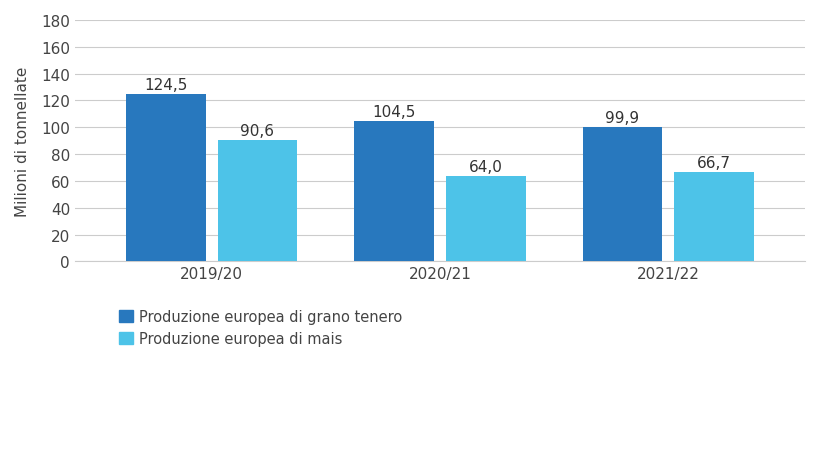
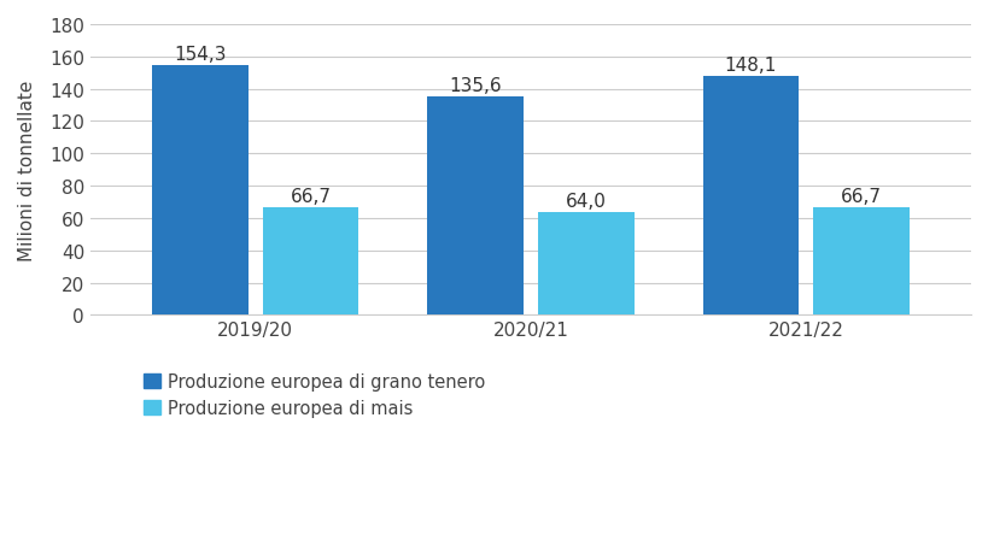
Produzione europea di grano tenero/2019/20: 124,5 -> 154,3
Produzione europea di mais/2019/20: 90,6 -> 66,7
Produzione europea di grano tenero/2020/21: 104,5 -> 135,6
Produzione europea di grano tenero/2021/22: 99,9 -> 148,1
